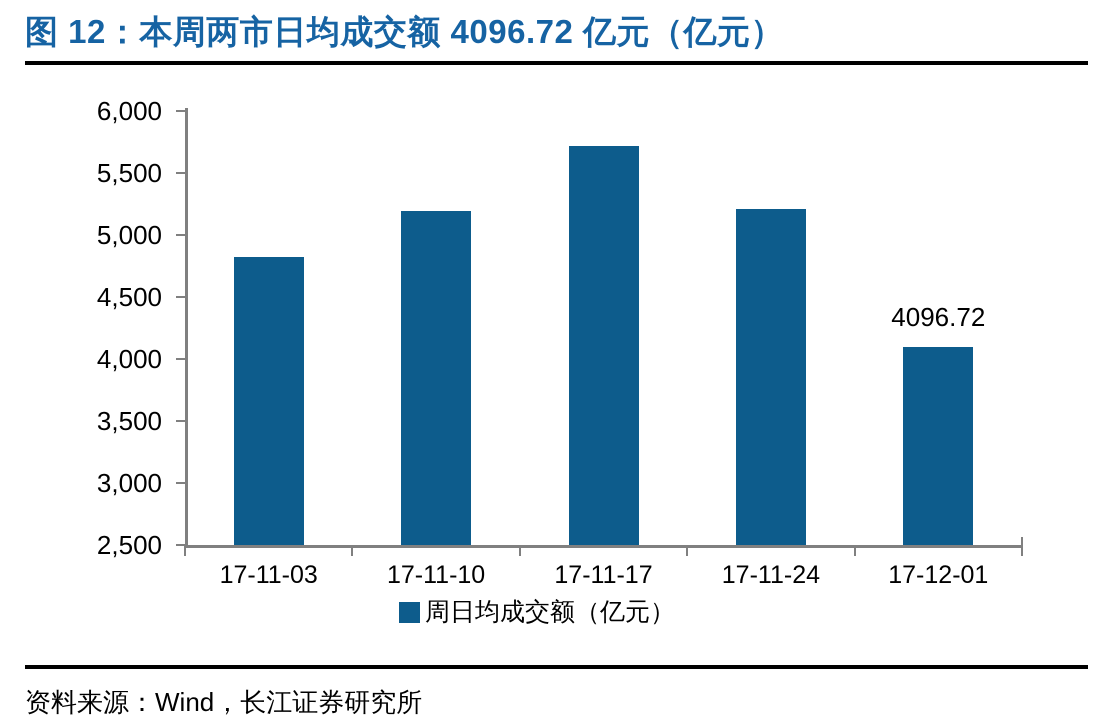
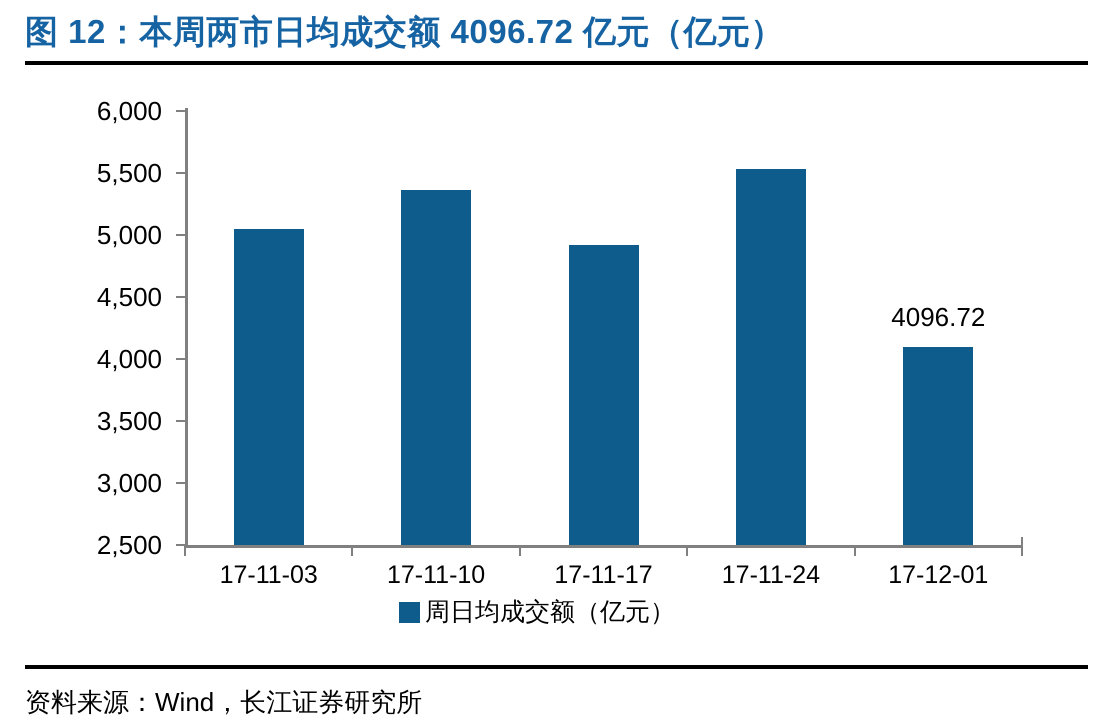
17-11-03: 4820 -> 5050
17-11-10: 5200 -> 5360
17-11-17: 5720 -> 4920
17-11-24: 5210 -> 5530
